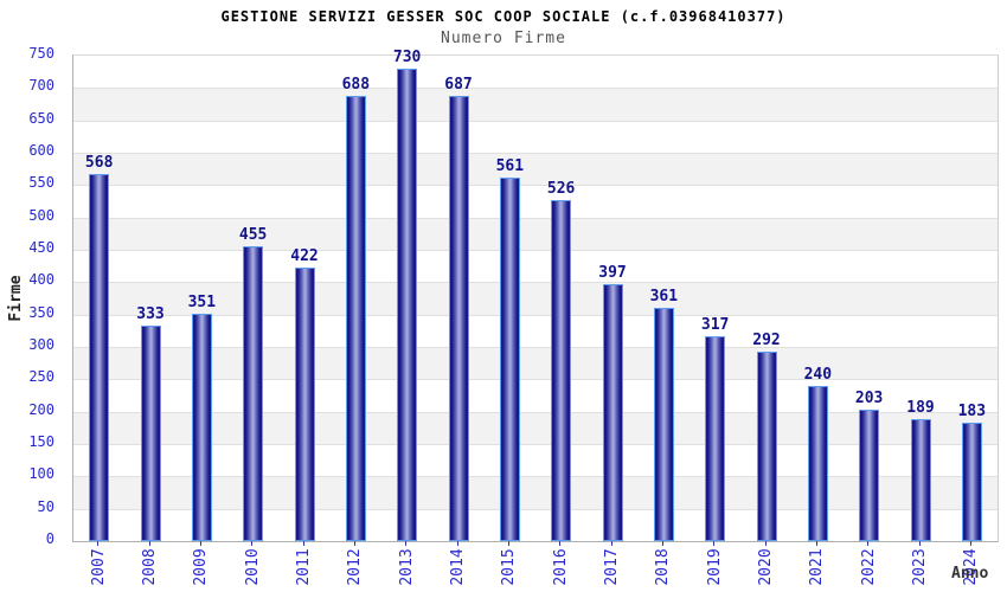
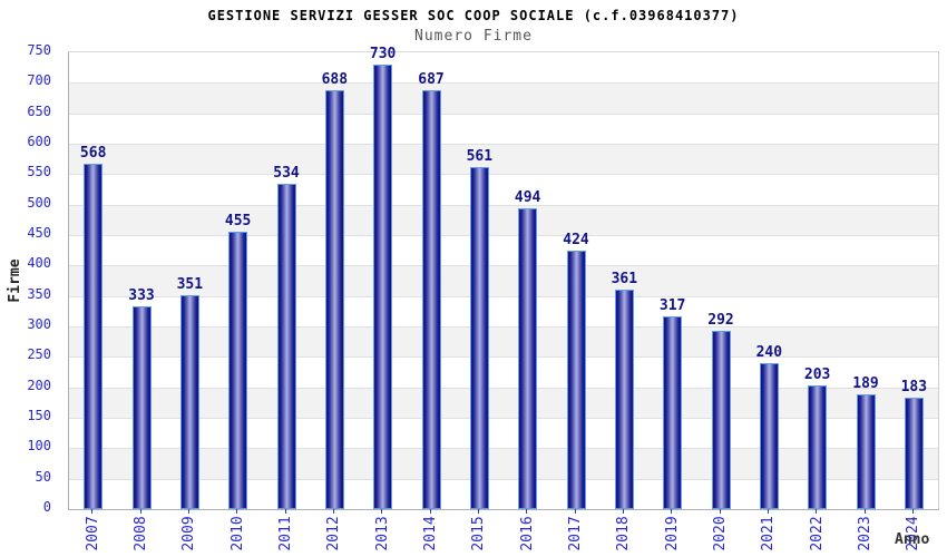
2011: 422 -> 534
2016: 526 -> 494
2017: 397 -> 424
